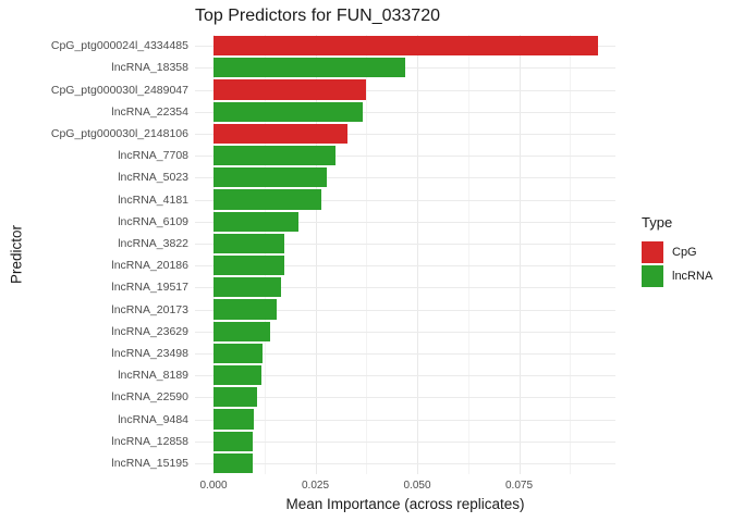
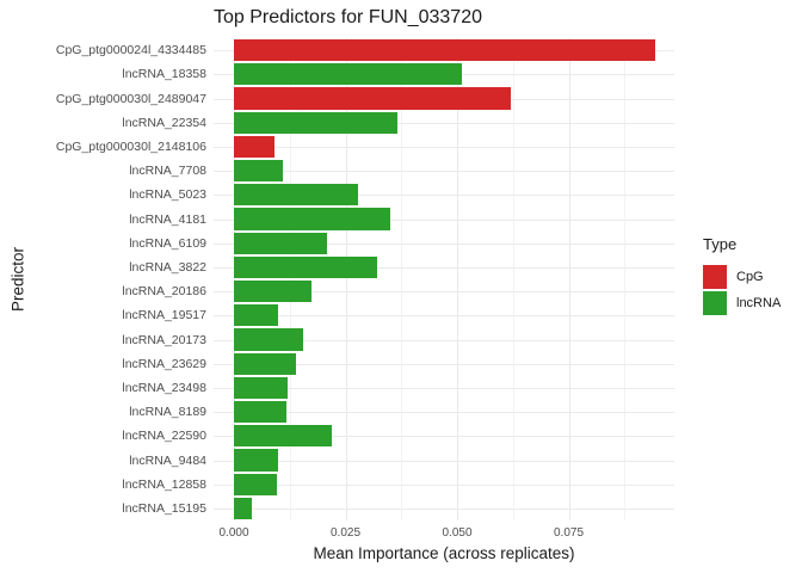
lncRNA_18358: 0.047 -> 0.051
CpG_ptg000030l_2489047: 0.037 -> 0.062
CpG_ptg000030l_2148106: 0.033 -> 0.009
lncRNA_7708: 0.030 -> 0.011
lncRNA_4181: 0.026 -> 0.035
lncRNA_3822: 0.018 -> 0.032
lncRNA_19517: 0.017 -> 0.010
lncRNA_22590: 0.011 -> 0.022
lncRNA_15195: 0.010 -> 0.004
